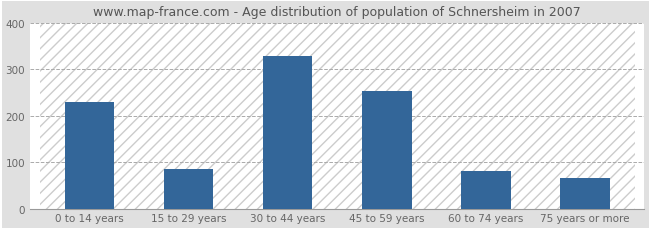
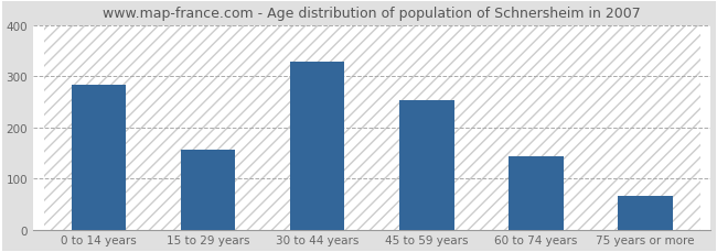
0 to 14 years: 230 -> 283
15 to 29 years: 85 -> 157
60 to 74 years: 80 -> 143
